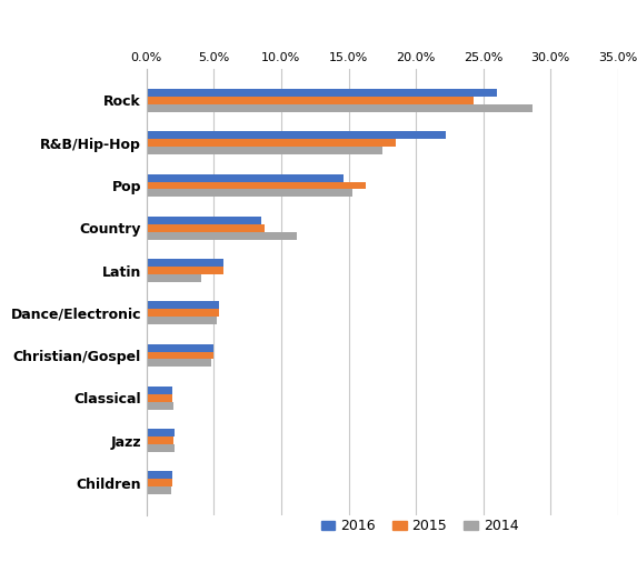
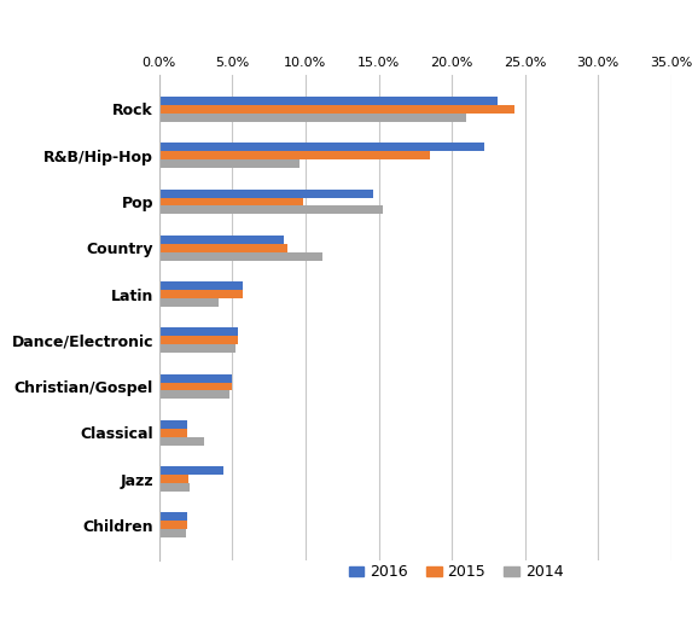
2016/Rock: 26.0% -> 23.1%
2014/Rock: 28.7% -> 21.0%
2014/R&B/Hip-Hop: 17.5% -> 9.6%
2015/Pop: 16.3% -> 9.8%
2014/Classical: 2.0% -> 3.1%
2016/Jazz: 2.1% -> 4.4%
